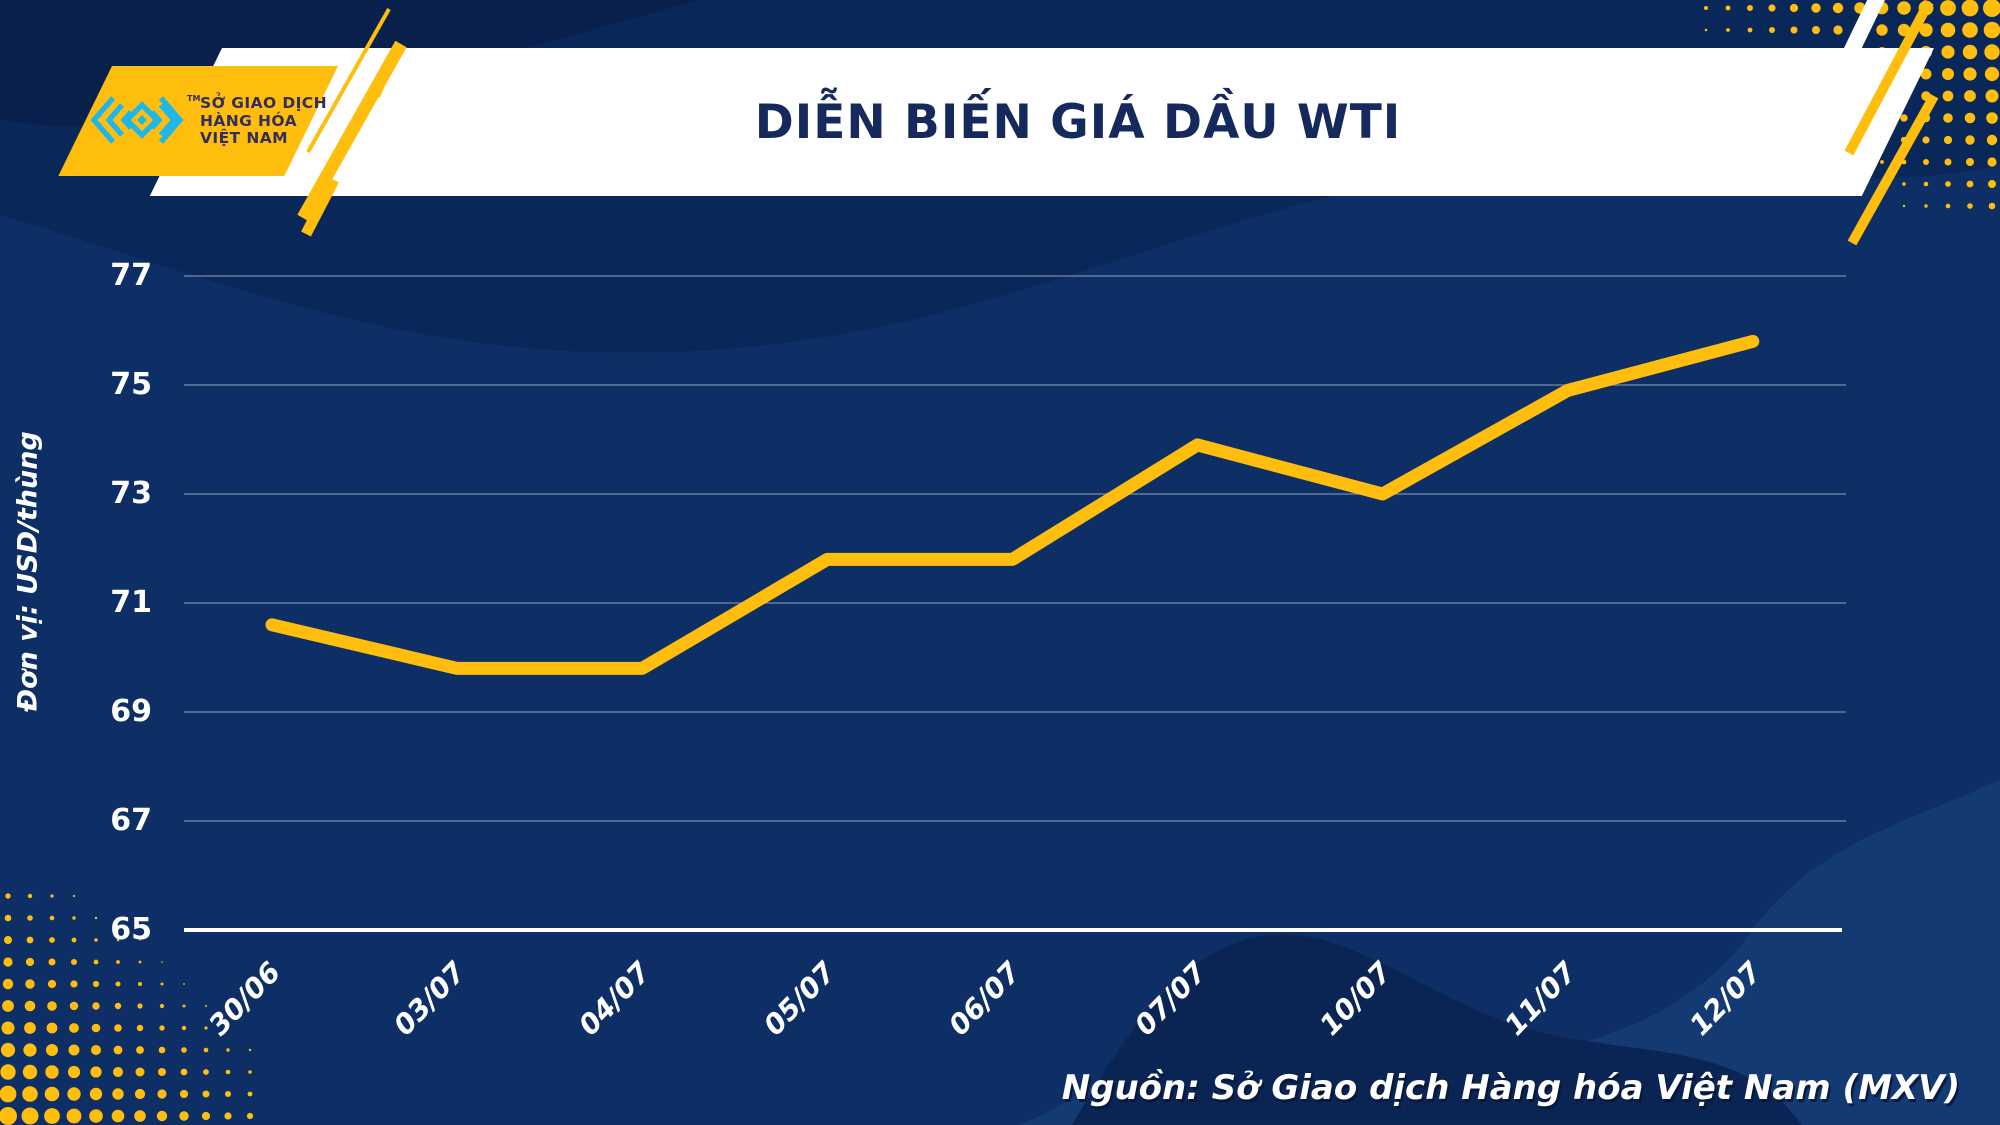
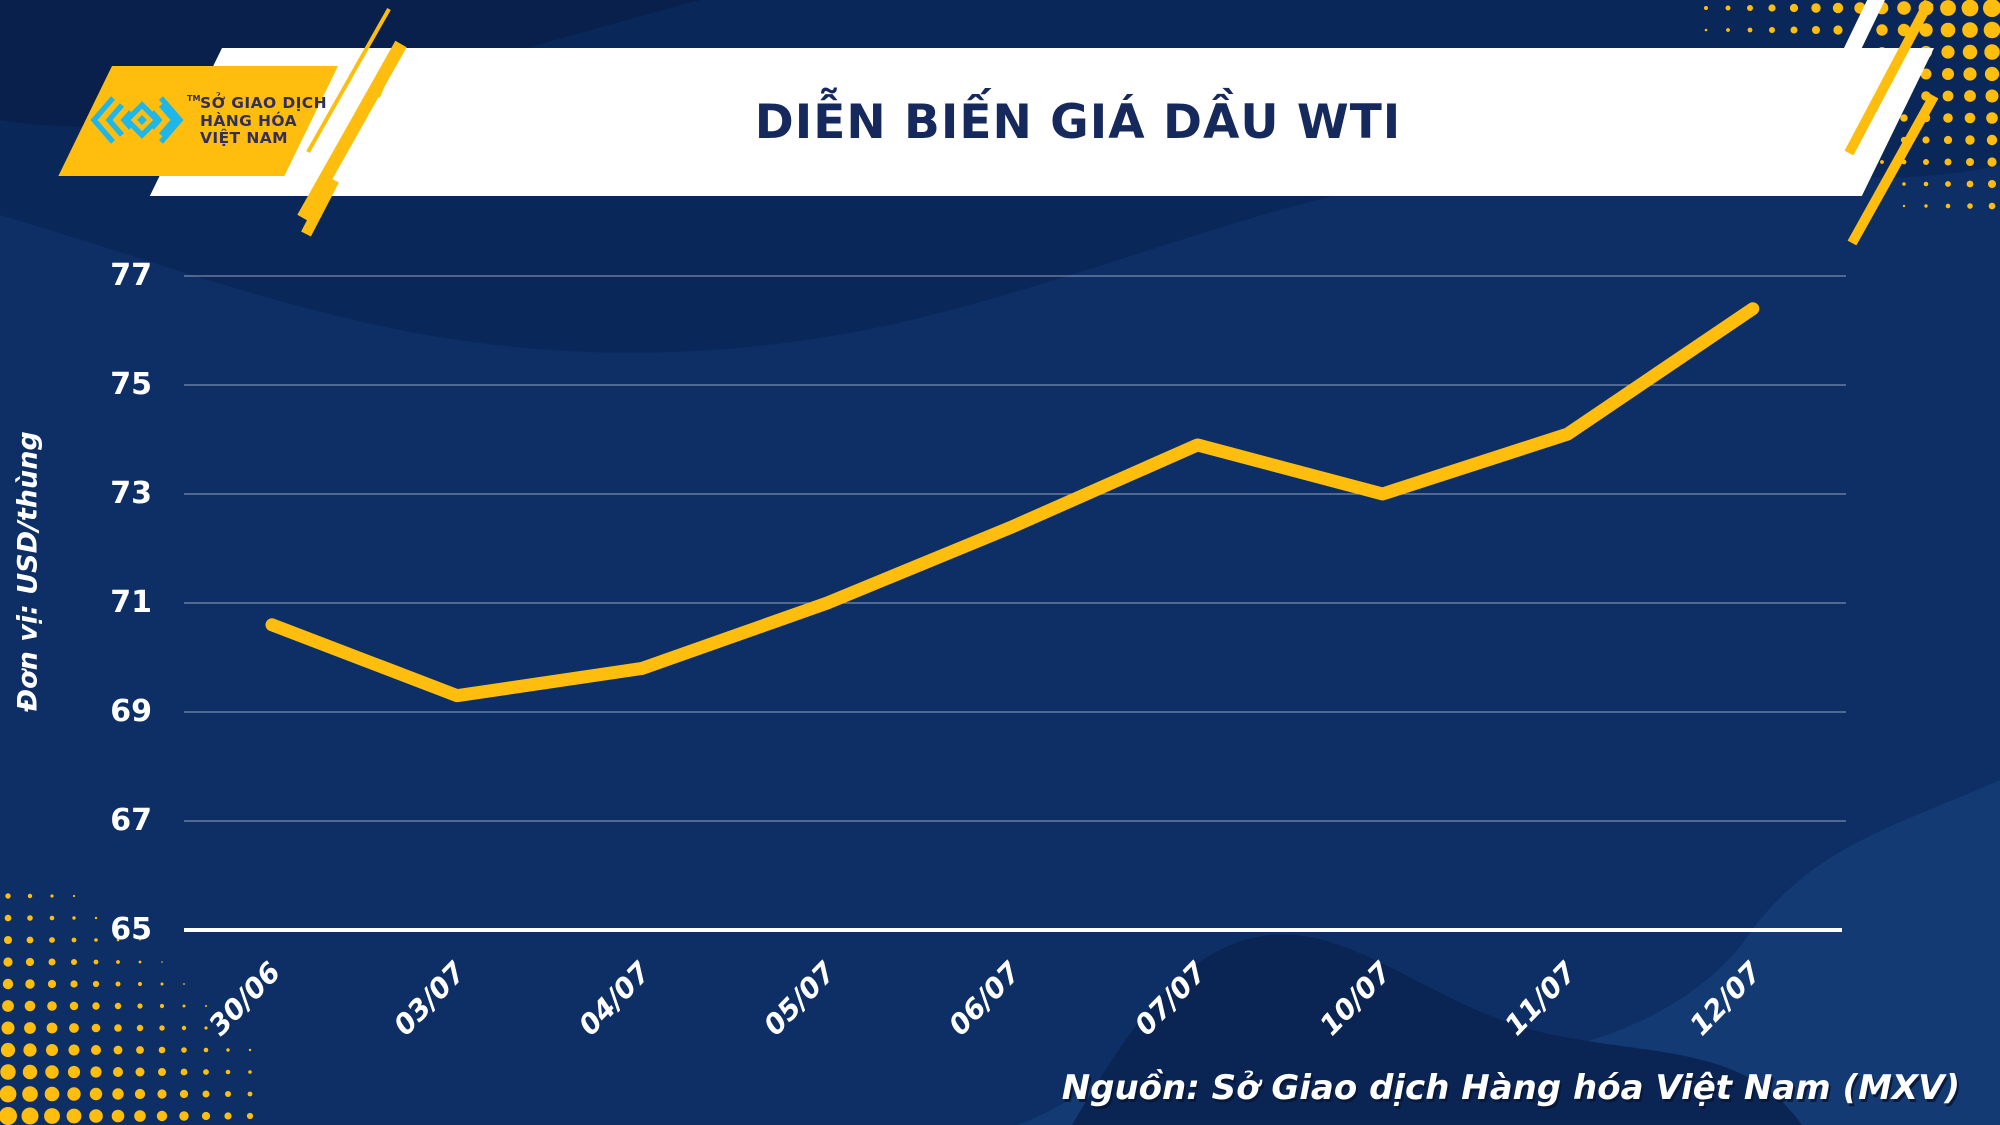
03/07: 69.8 -> 69.3
05/07: 71.8 -> 71.0
06/07: 71.8 -> 72.4
11/07: 74.9 -> 74.1
12/07: 75.8 -> 76.4
